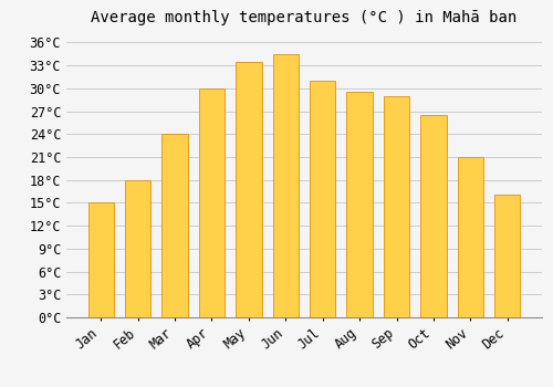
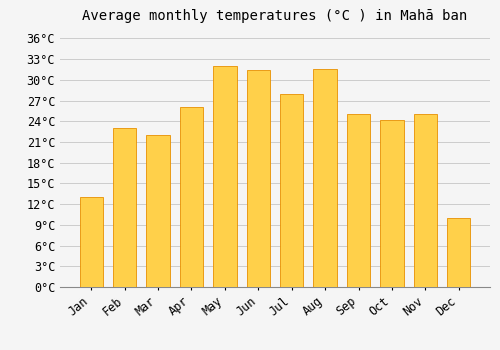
Jan: 15.0°C -> 13.0°C
Feb: 18.0°C -> 23.0°C
Mar: 24.0°C -> 22.0°C
Apr: 30.0°C -> 26.0°C
May: 33.5°C -> 32.0°C
Jun: 34.5°C -> 31.4°C
Jul: 31.0°C -> 28.0°C
Aug: 29.5°C -> 31.6°C
Sep: 29.0°C -> 25.0°C
Oct: 26.5°C -> 24.2°C
Nov: 21.0°C -> 25.0°C
Dec: 16.0°C -> 10.0°C
